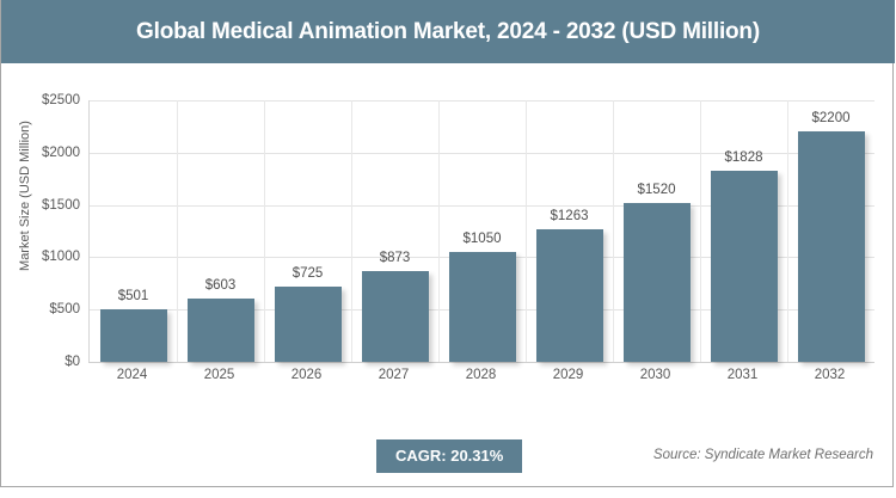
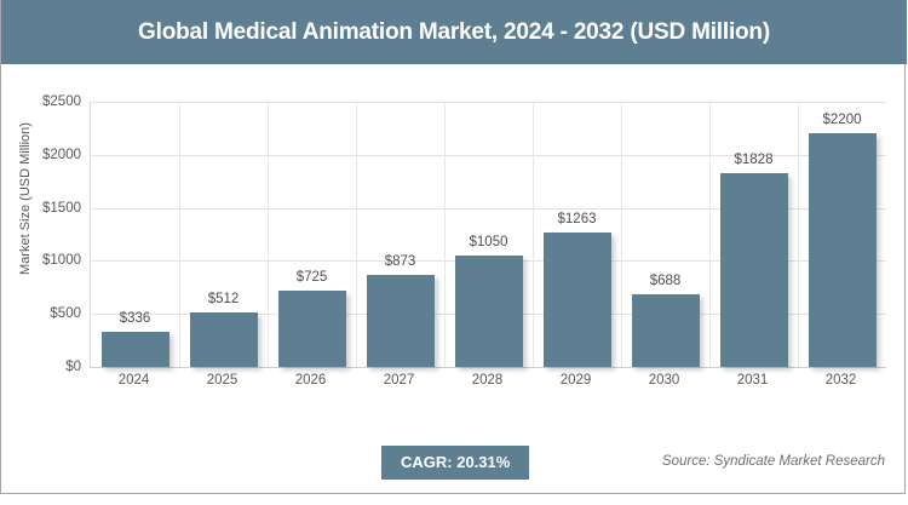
2024: $501 -> $336
2025: $603 -> $512
2030: $1520 -> $688
